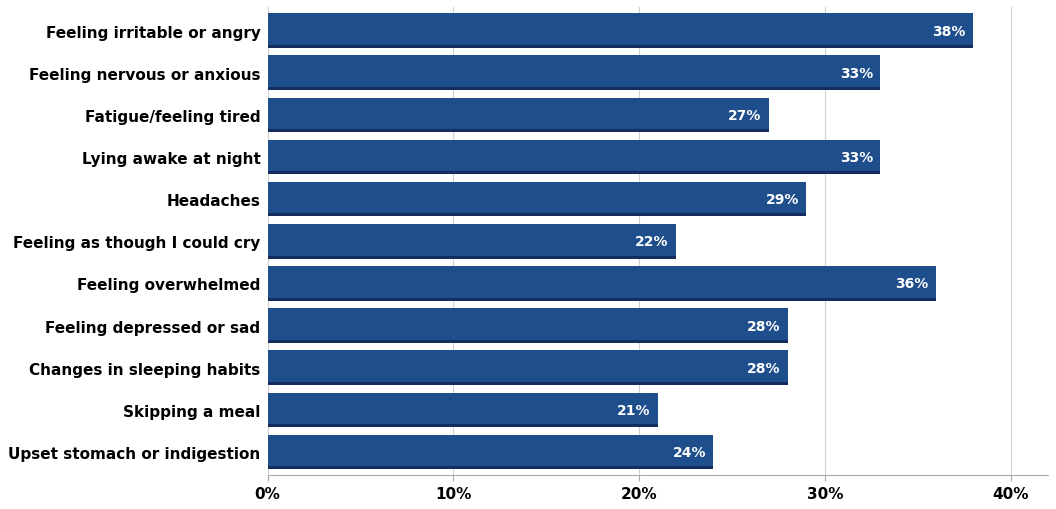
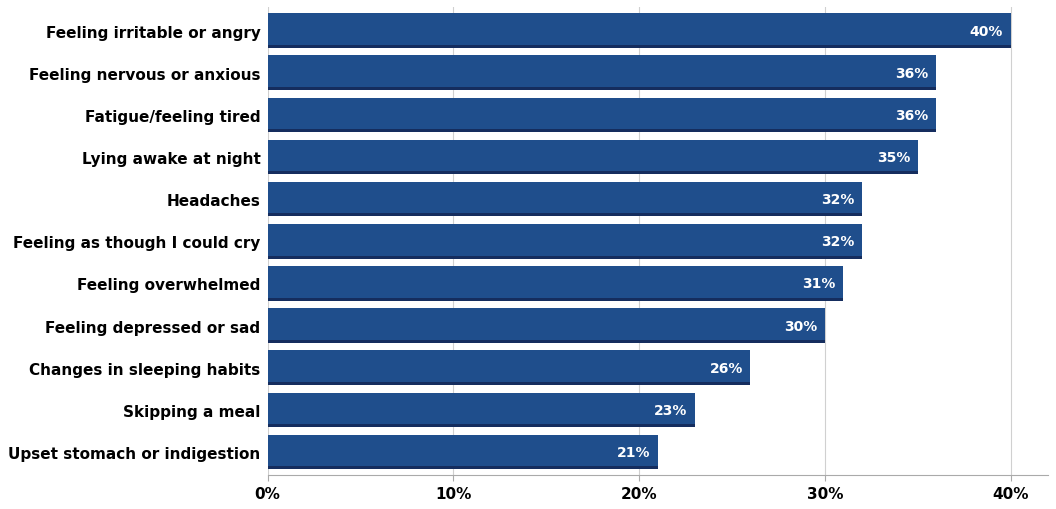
Feeling irritable or angry: 38% -> 40%
Feeling nervous or anxious: 33% -> 36%
Fatigue/feeling tired: 27% -> 36%
Lying awake at night: 33% -> 35%
Headaches: 29% -> 32%
Feeling as though I could cry: 22% -> 32%
Feeling overwhelmed: 36% -> 31%
Feeling depressed or sad: 28% -> 30%
Changes in sleeping habits: 28% -> 26%
Skipping a meal: 21% -> 23%
Upset stomach or indigestion: 24% -> 21%
